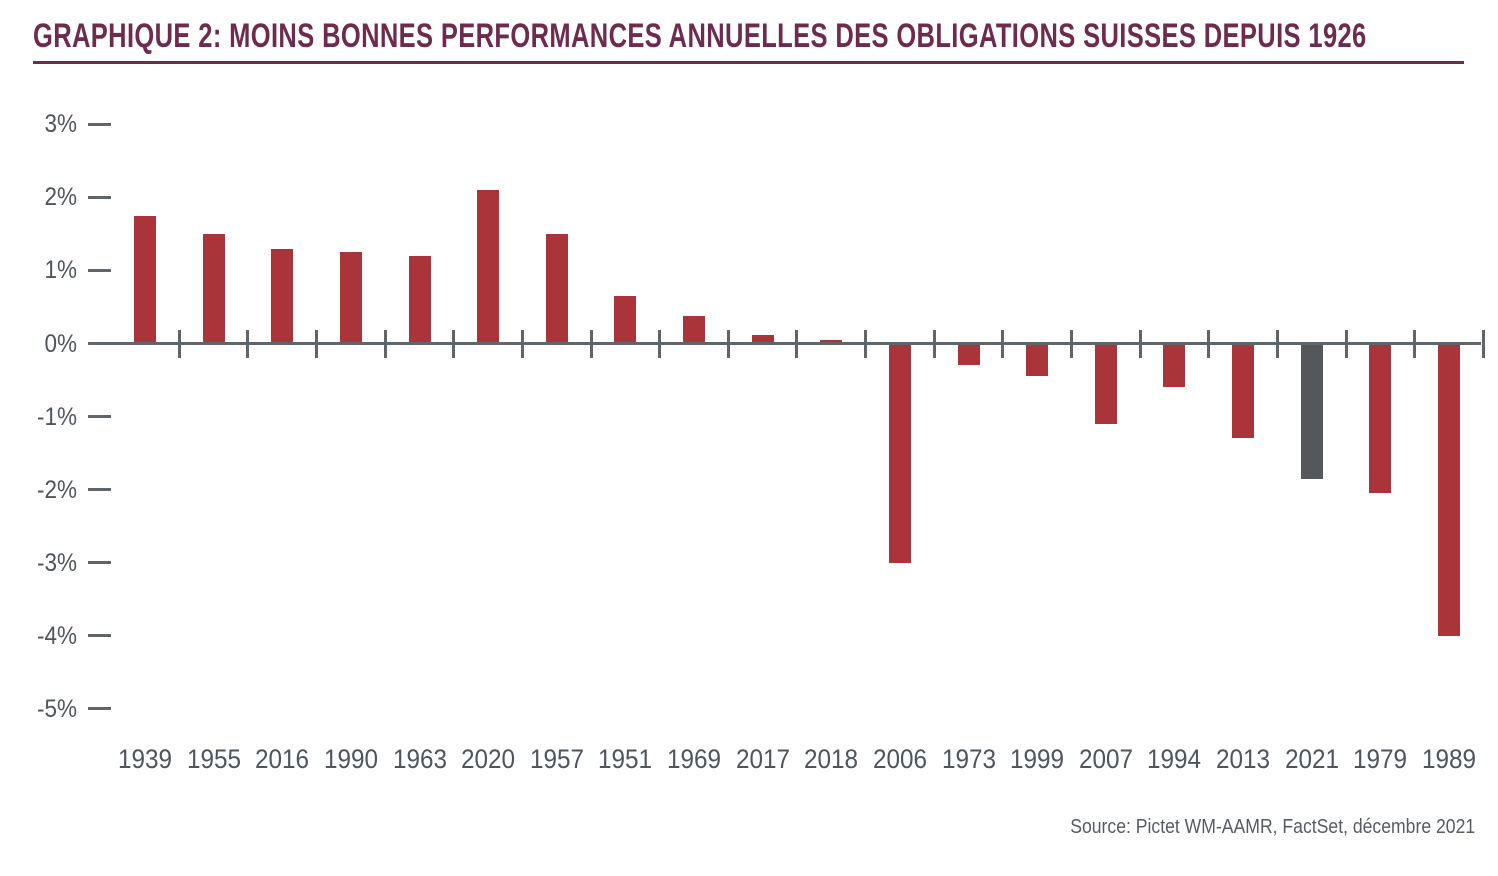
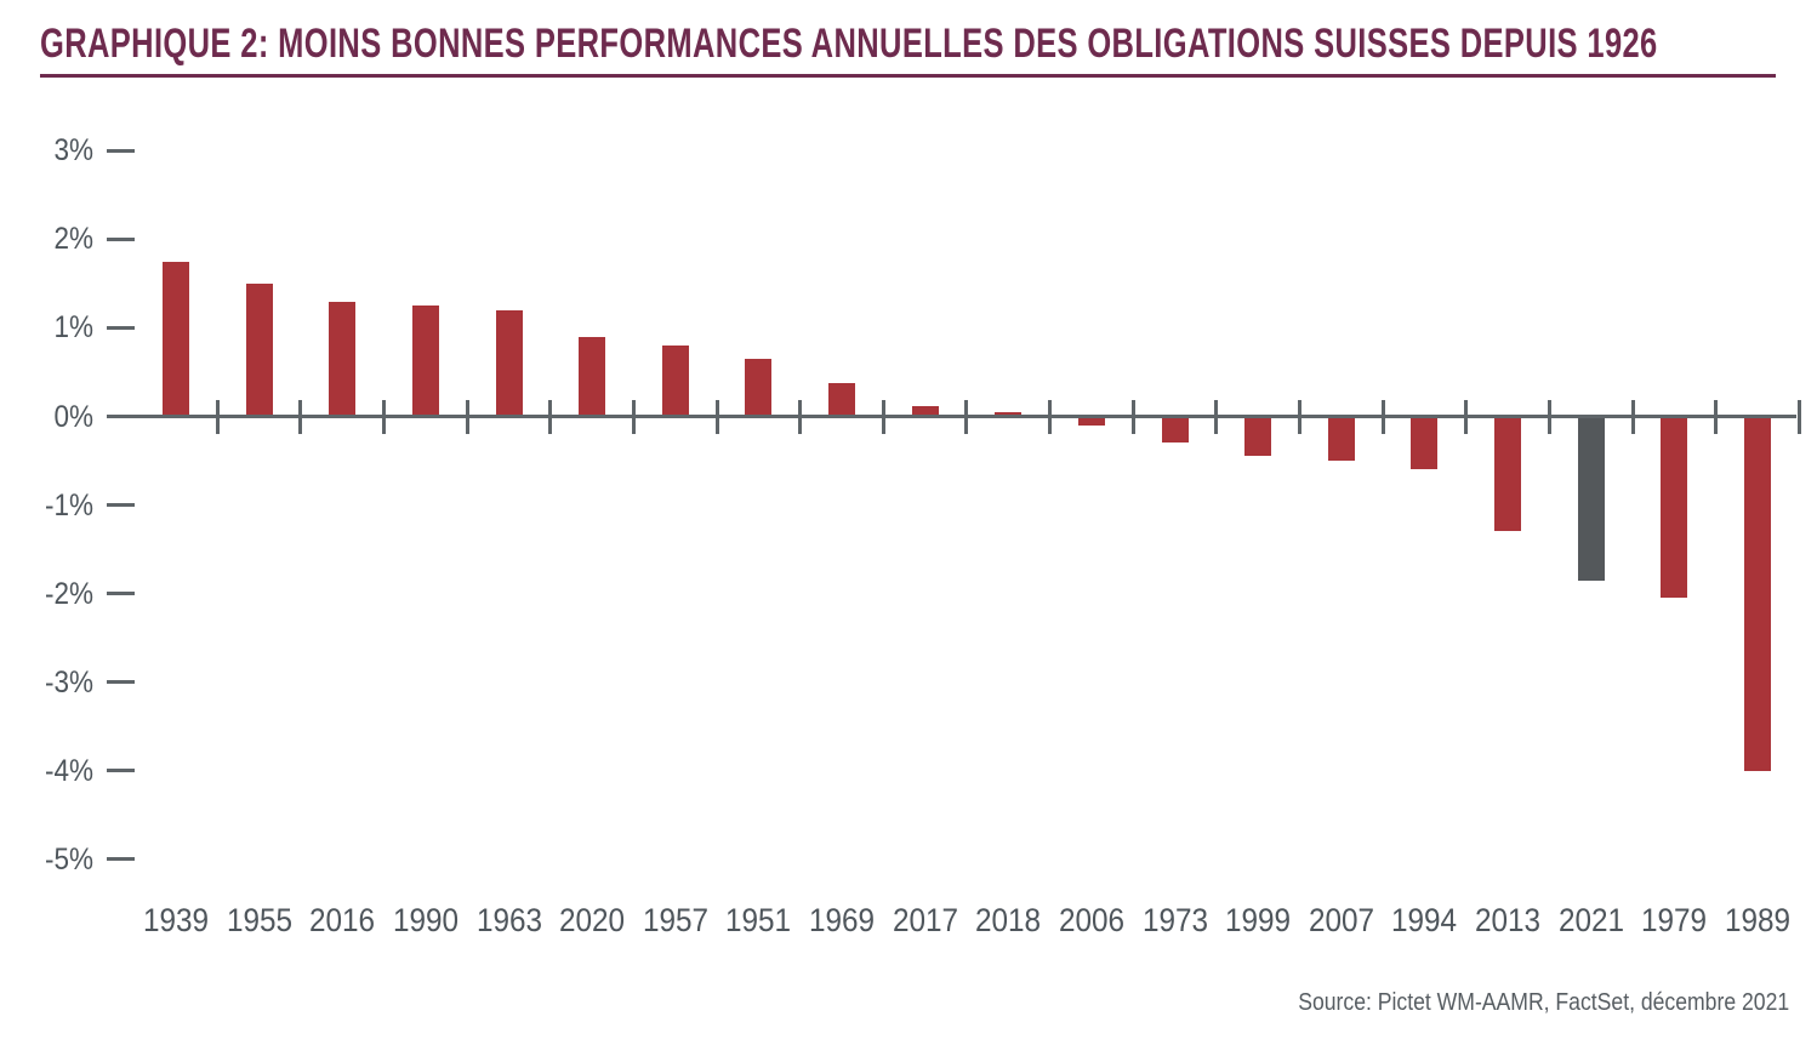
2020: 2.1% -> 0.9%
1957: 1.5% -> 0.8%
2006: -3.0% -> -0.1%
2007: -1.1% -> -0.5%
